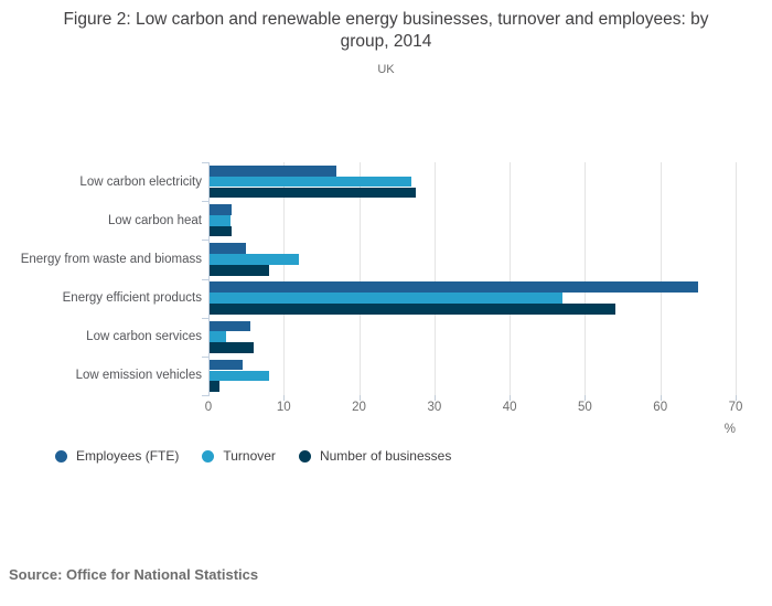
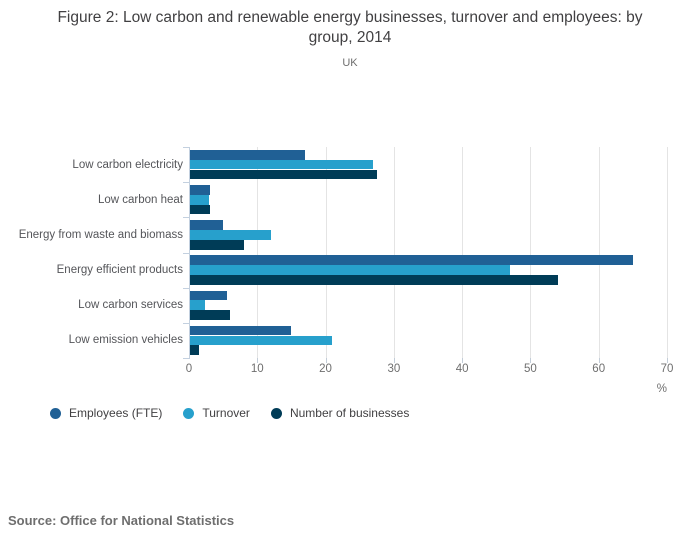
Employees (FTE)/Low emission vehicles: 4 -> 15
Turnover/Low emission vehicles: 8 -> 21
